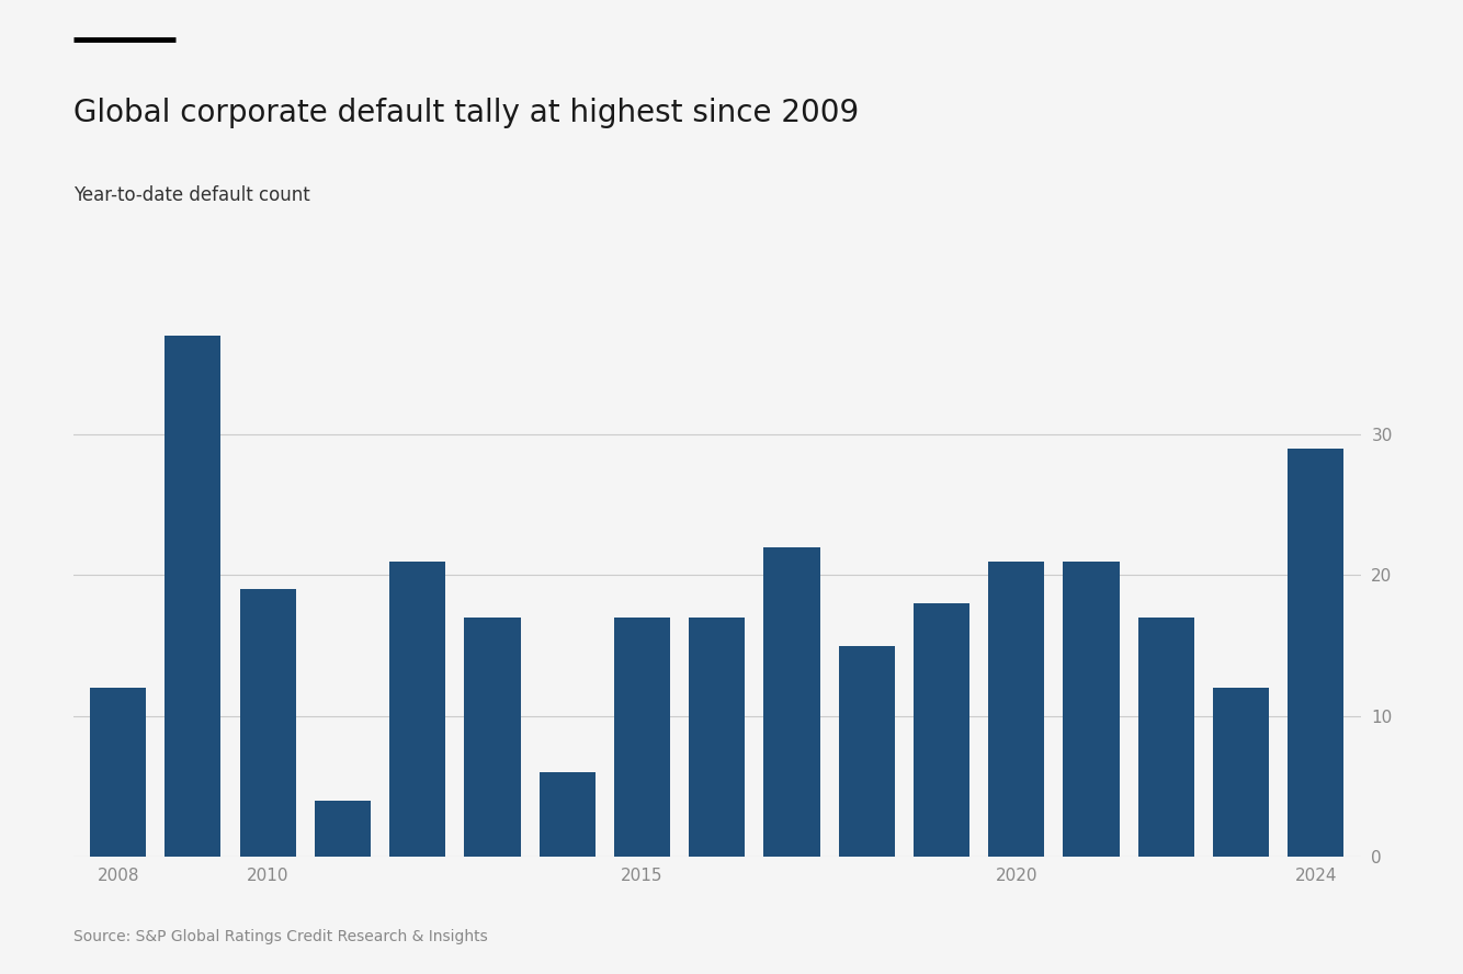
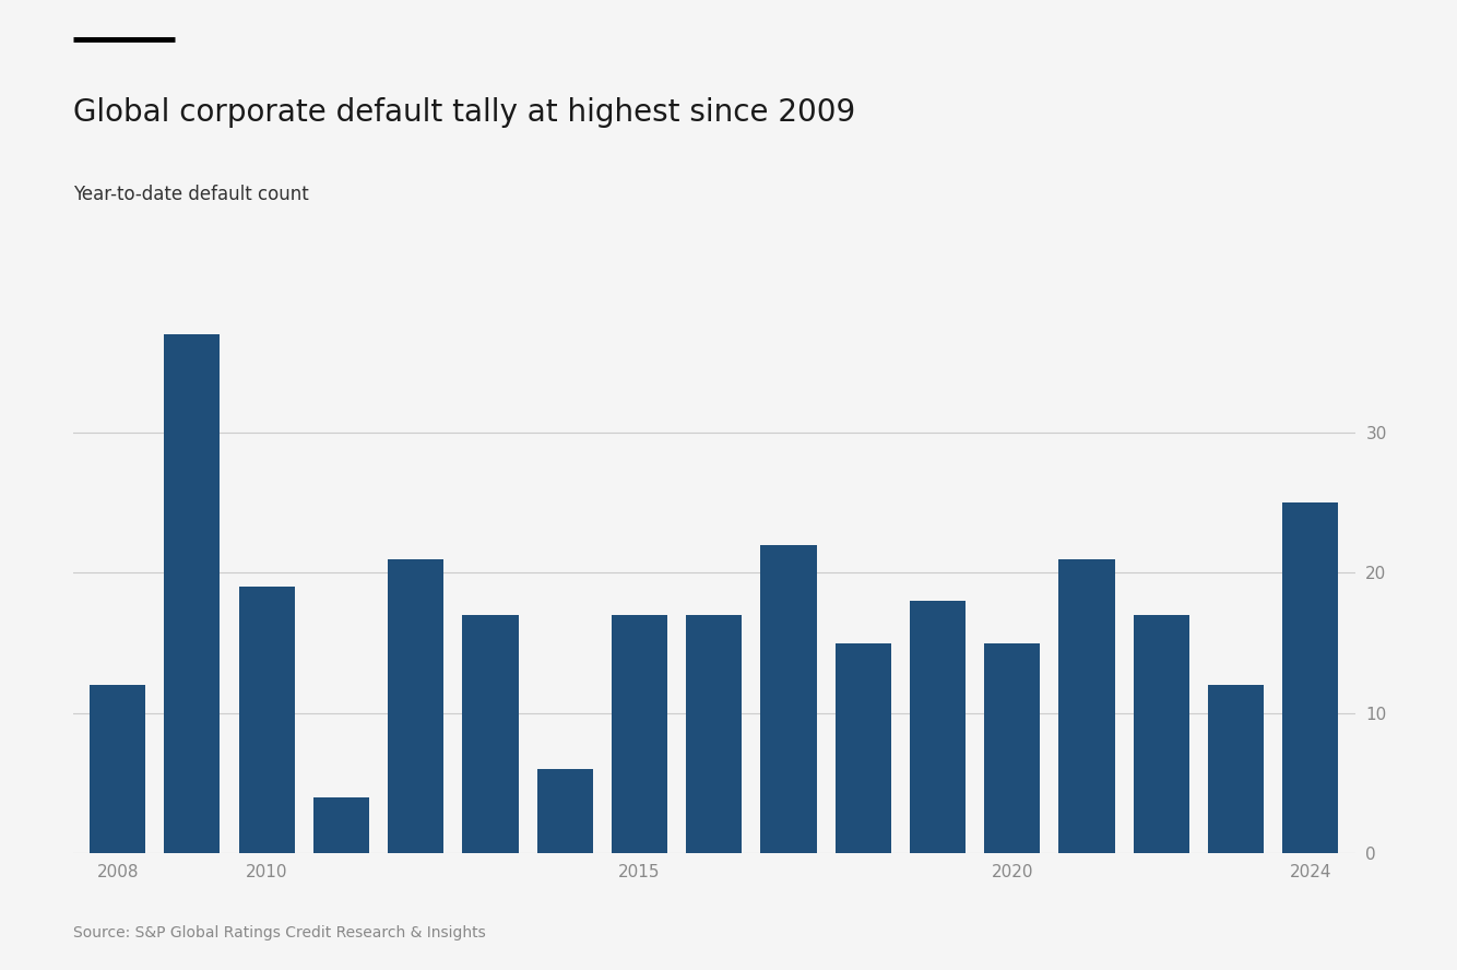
2020: 21 -> 15
2024: 29 -> 25
